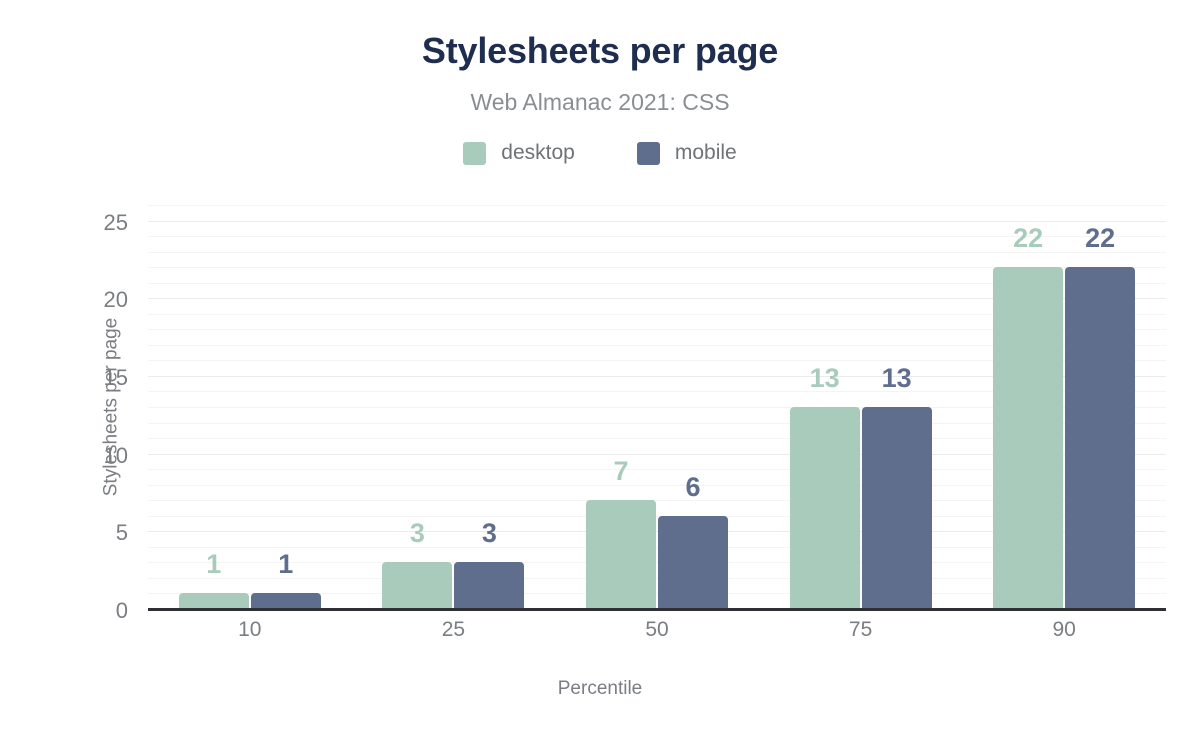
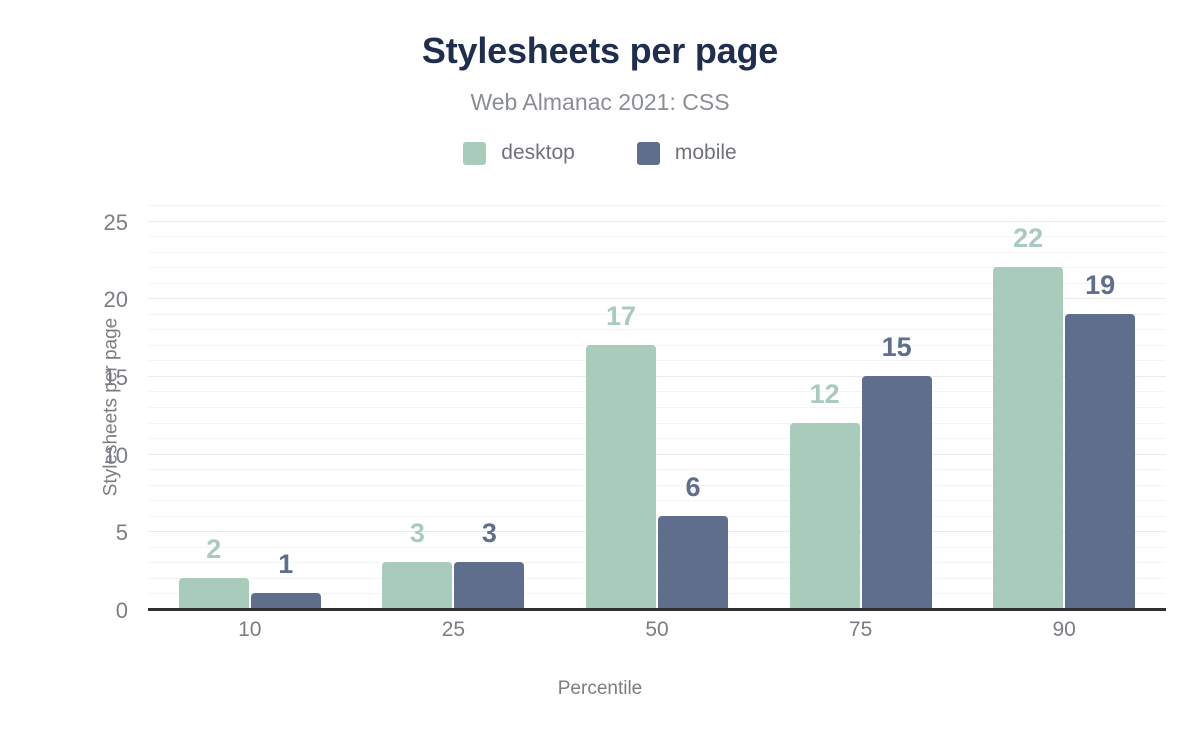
desktop/10: 1 -> 2
desktop/50: 7 -> 17
desktop/75: 13 -> 12
mobile/75: 13 -> 15
mobile/90: 22 -> 19
